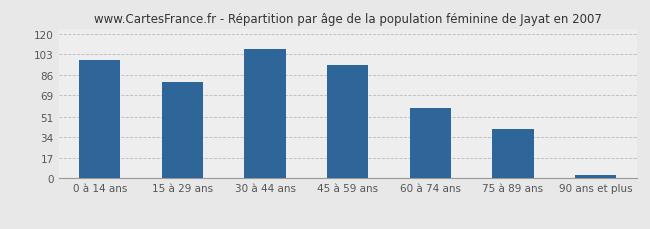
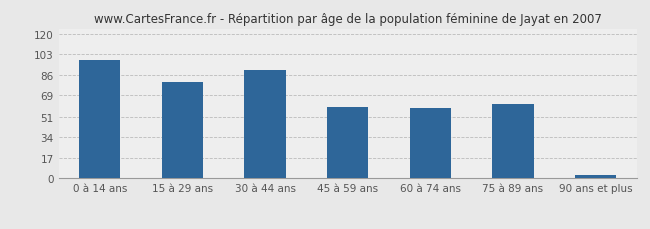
30 à 44 ans: 107 -> 90
45 à 59 ans: 94 -> 59
75 à 89 ans: 41 -> 62
